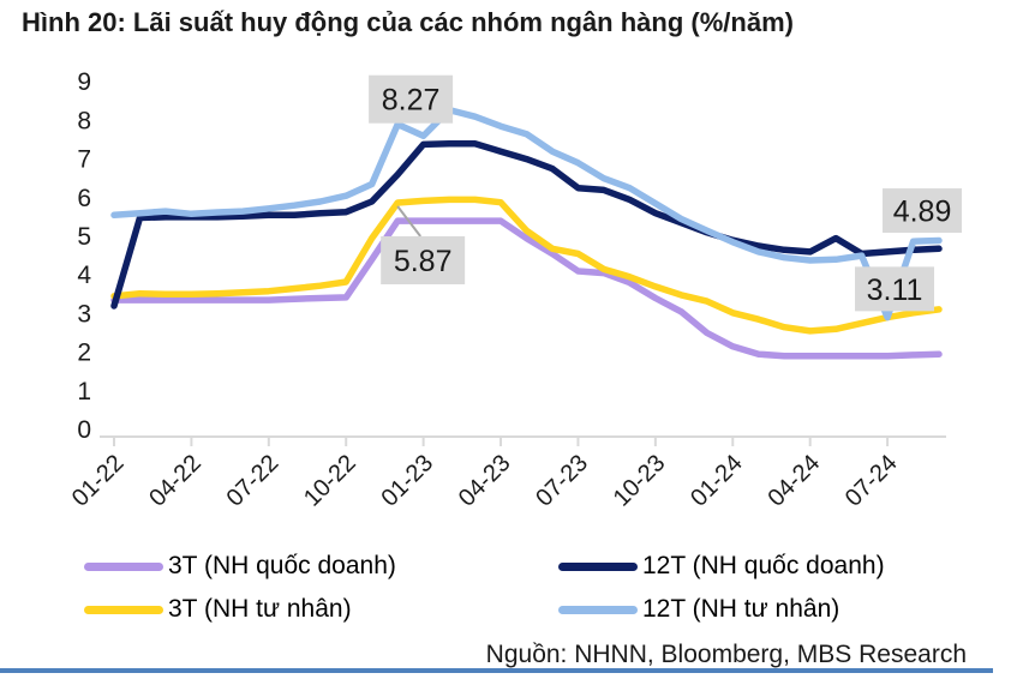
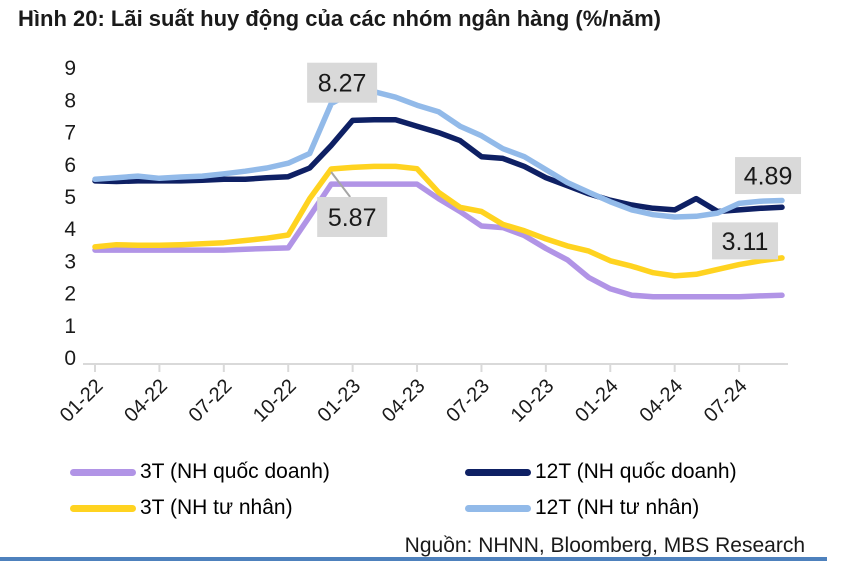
12T (NH quốc doanh)/01-22: 3.2 -> 5.5
12T (NH tư nhân)/01-23: 7.6 -> 8.2
12T (NH tư nhân)/07-24: 2.9 -> 4.8
